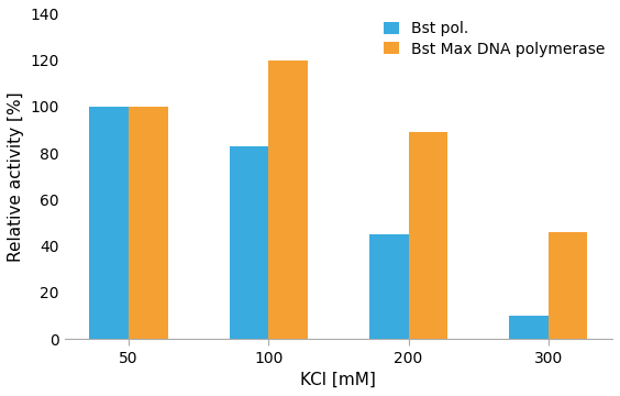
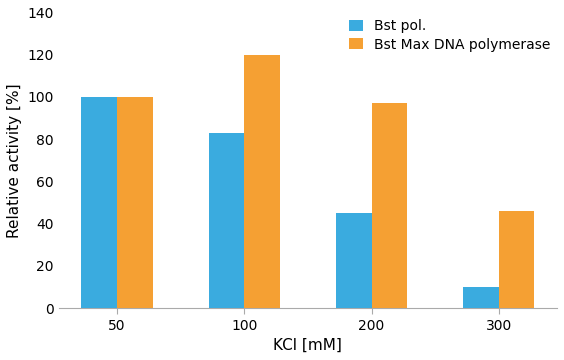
Bst Max DNA polymerase/200: 89 -> 97
